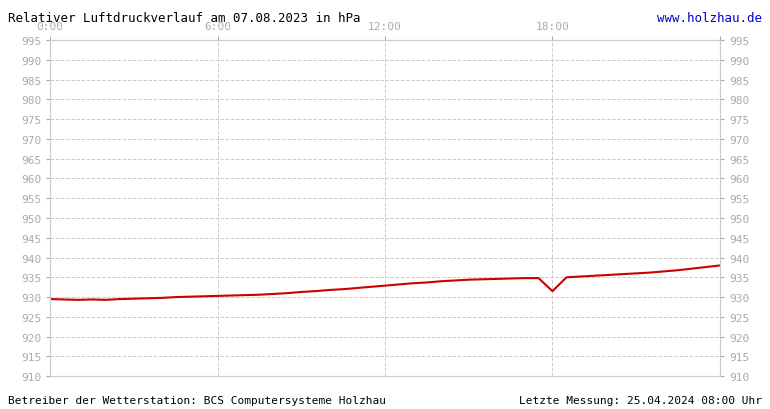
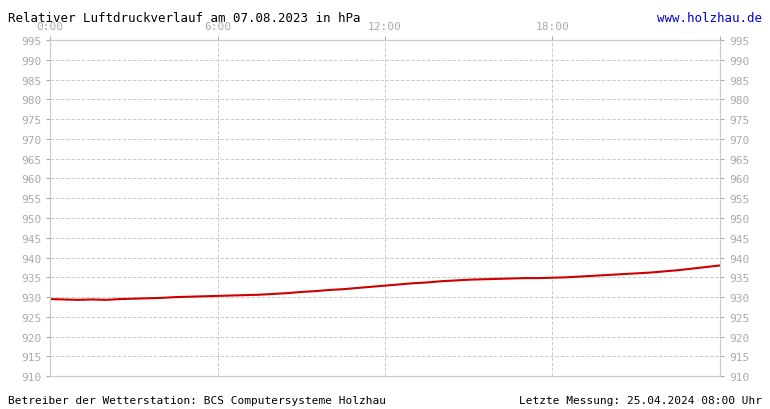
18:00: 931.5 -> 934.9
